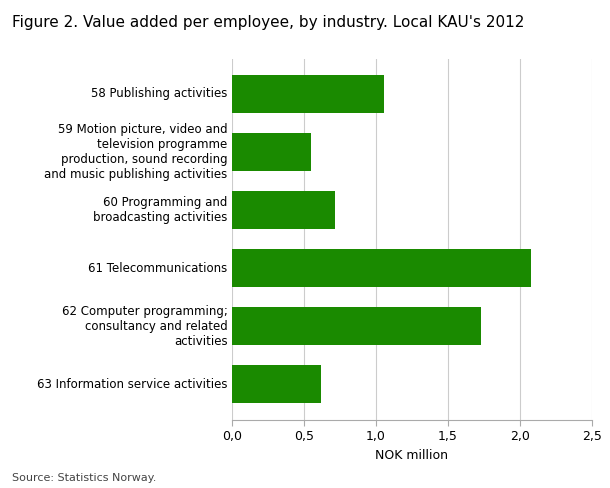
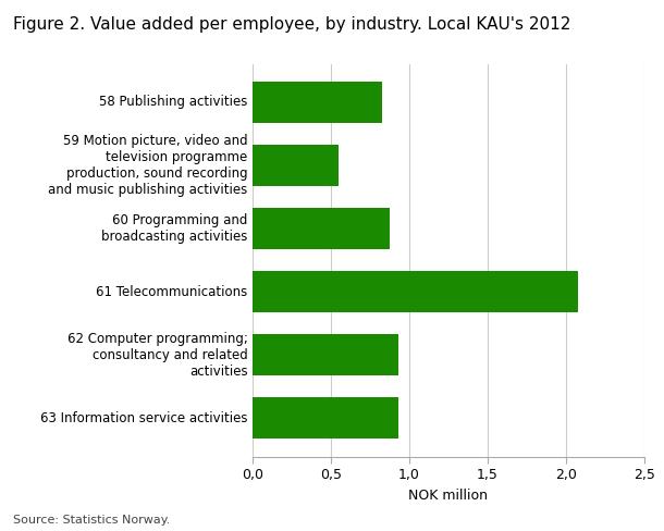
58 Publishing activities: 1,06 -> 0,83
60 Programming and broadcasting activities: 0,72 -> 0,88
62 Computer programming; consultancy and related activities: 1,73 -> 0,93
63 Information service activities: 0,62 -> 0,93
